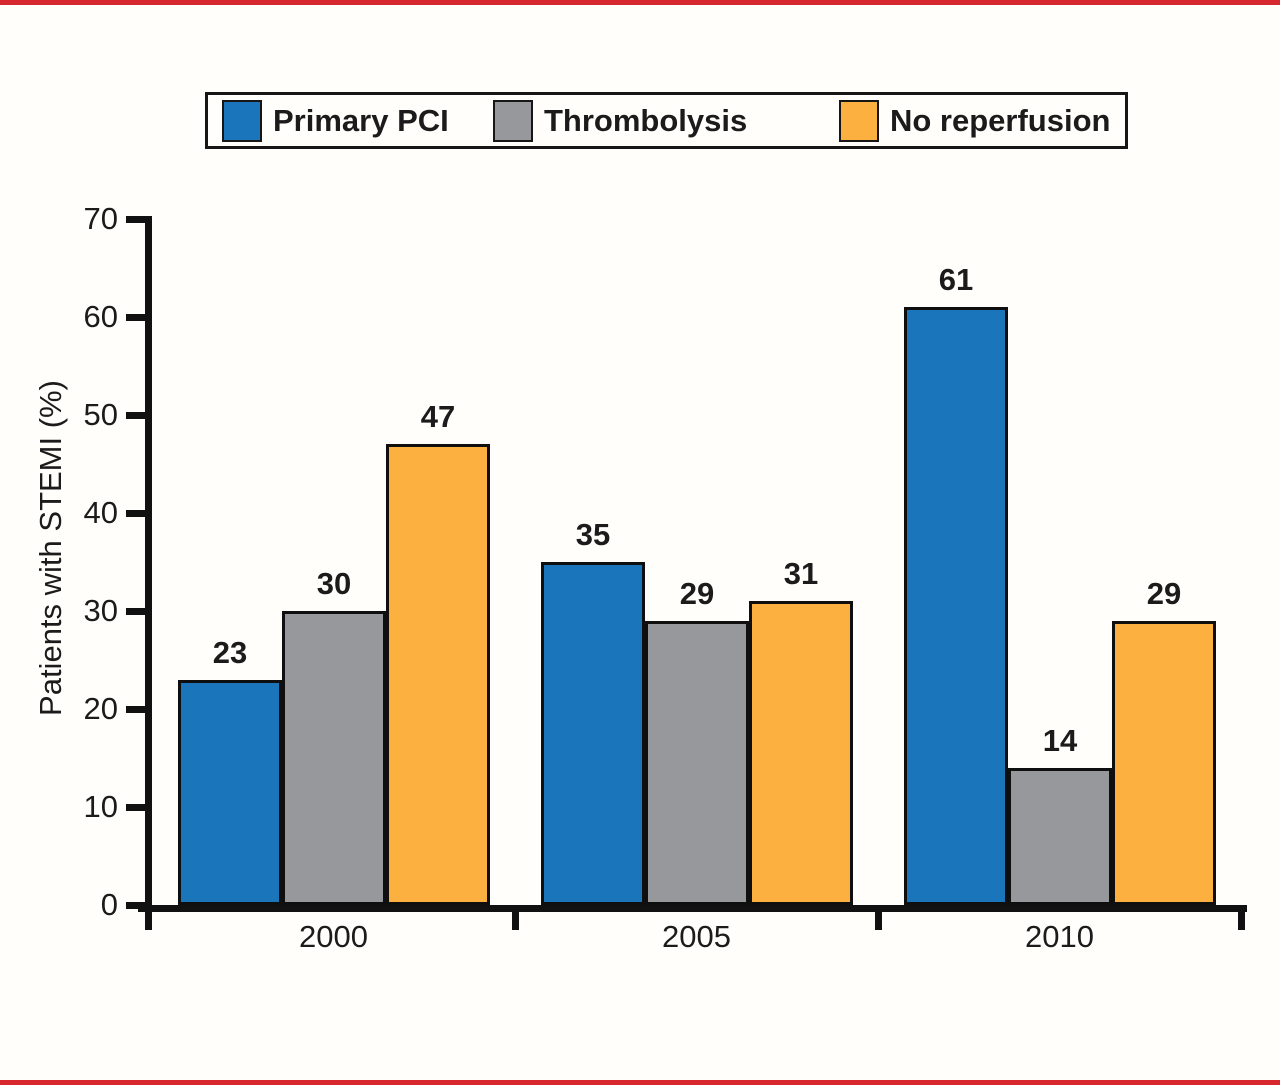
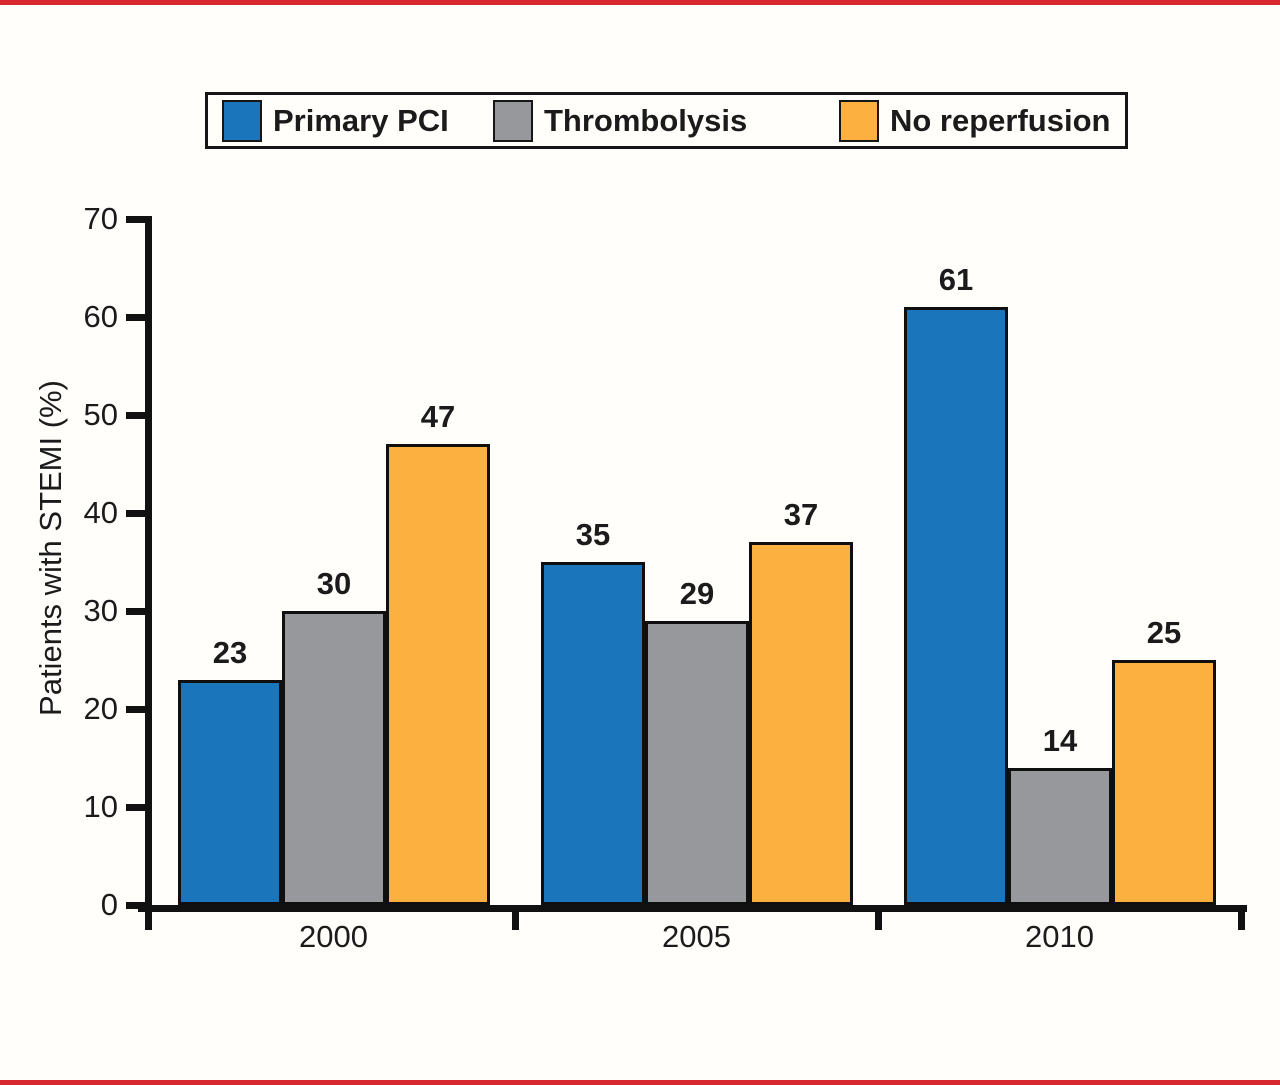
No reperfusion/2005: 31 -> 37
No reperfusion/2010: 29 -> 25
